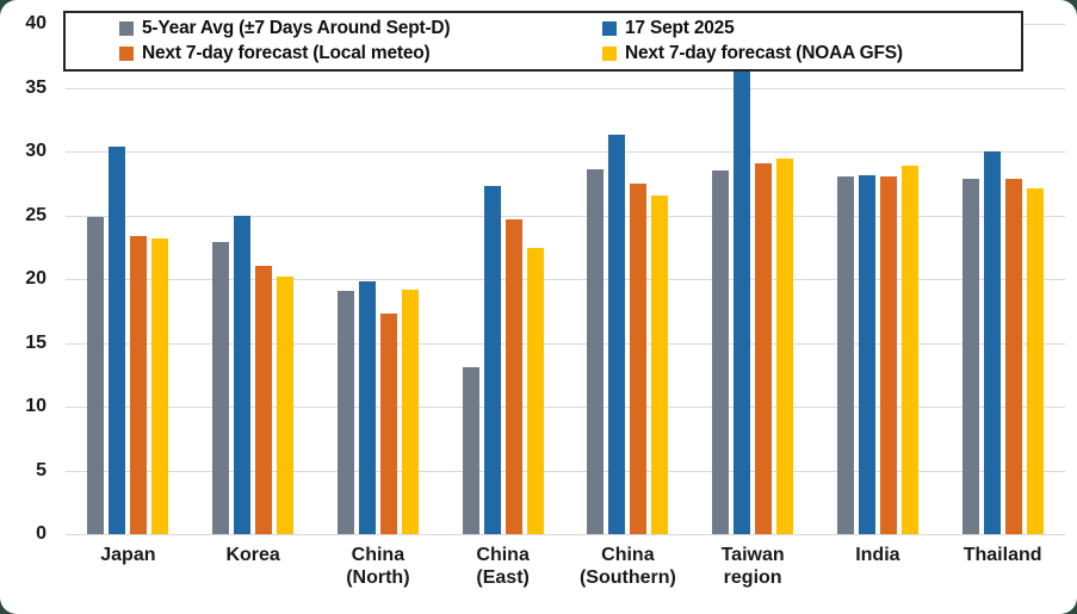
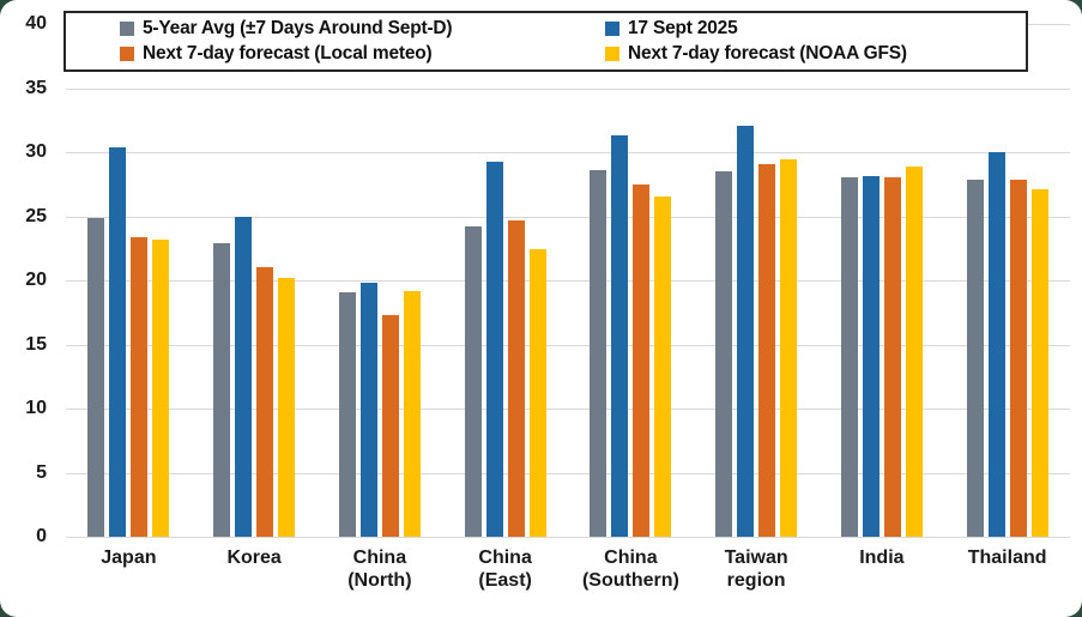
5-Year Avg (±7 Days Around Sept-D)/China (East): 13.1 -> 24.2
17 Sept 2025/China (East): 27.3 -> 29.3
17 Sept 2025/Taiwan region: 37.4 -> 32.1
